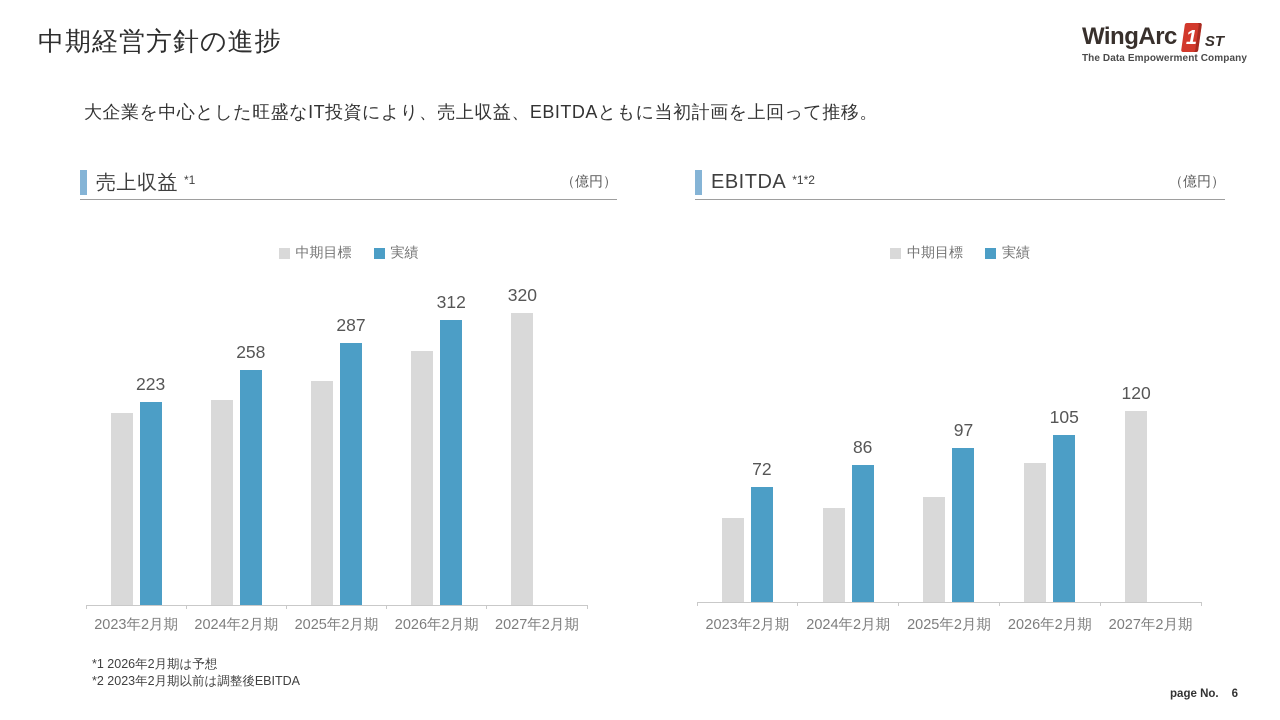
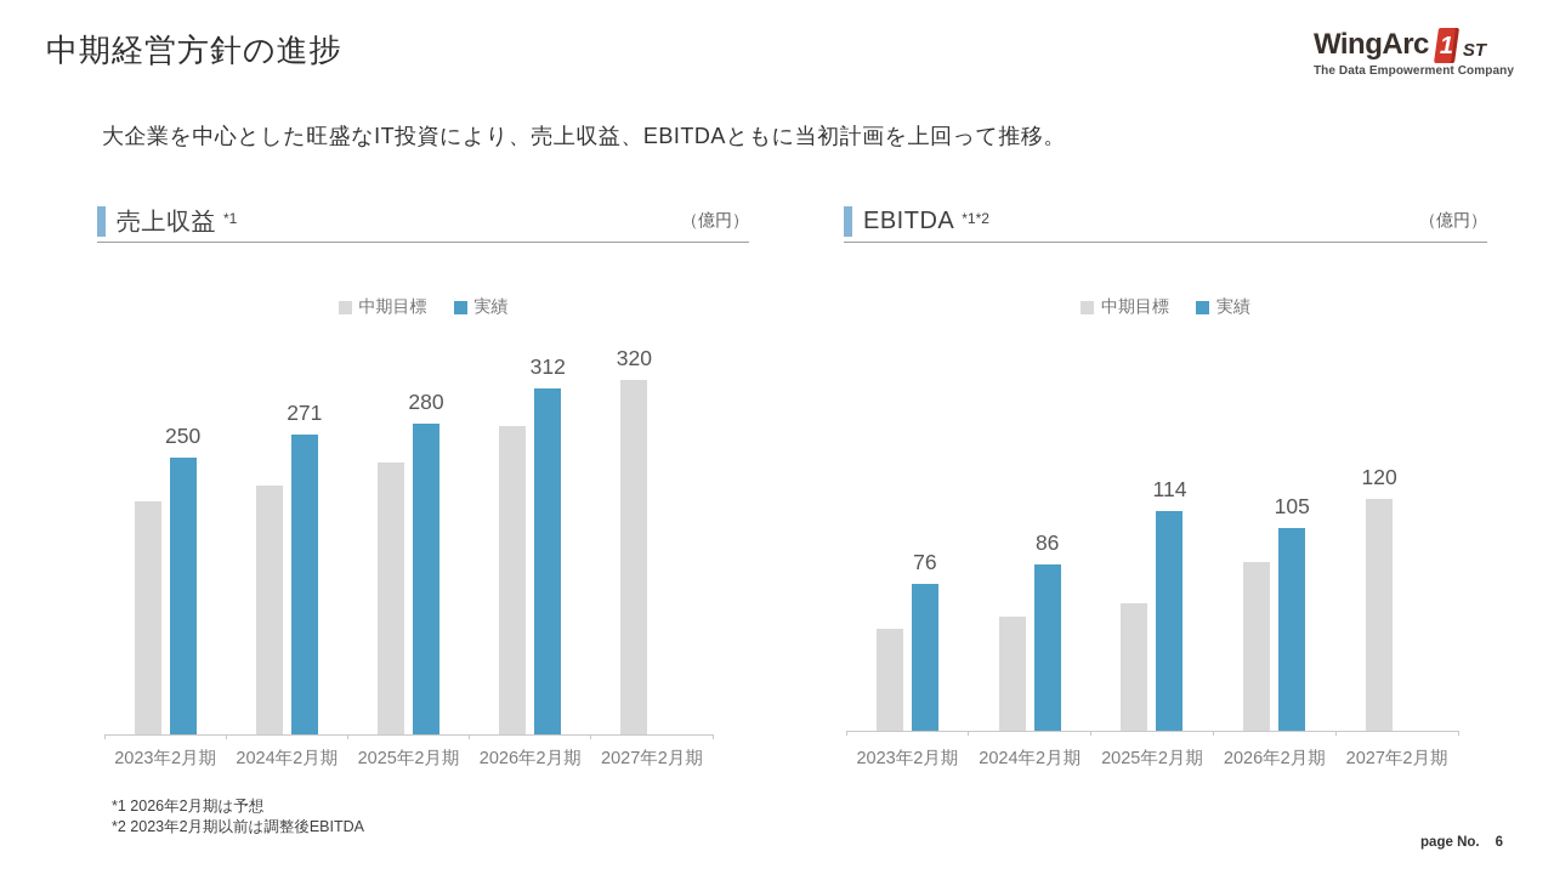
売上収益/実績/2023年2月期: 223 -> 250
売上収益/実績/2024年2月期: 258 -> 271
売上収益/実績/2025年2月期: 287 -> 280
EBITDA/実績/2023年2月期: 72 -> 76
EBITDA/実績/2025年2月期: 97 -> 114
